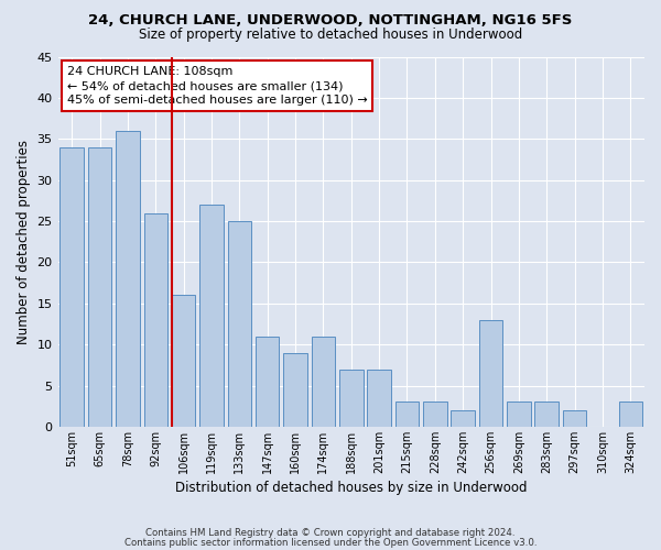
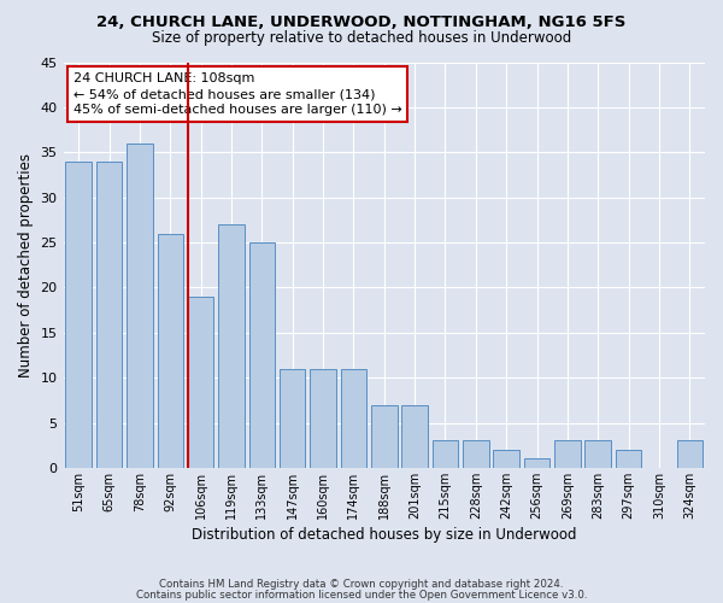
106sqm: 16 -> 19
160sqm: 9 -> 11
256sqm: 13 -> 1
